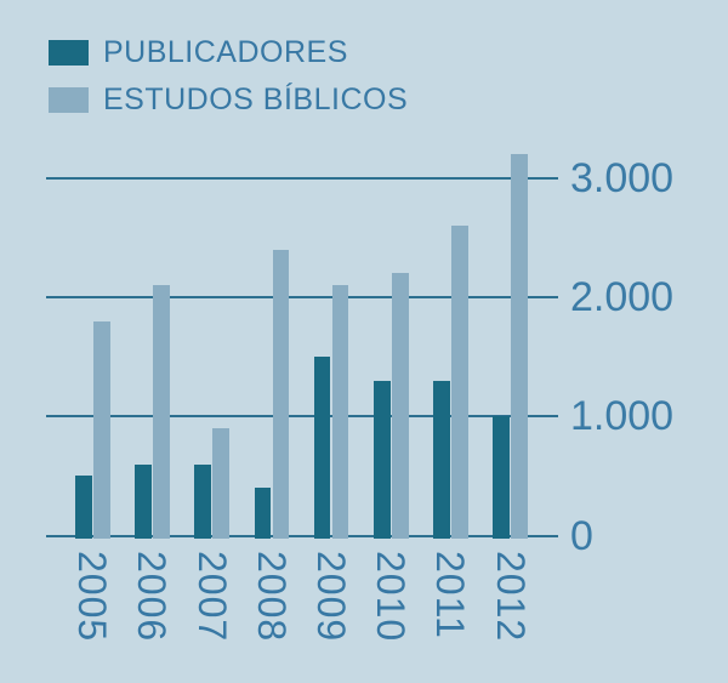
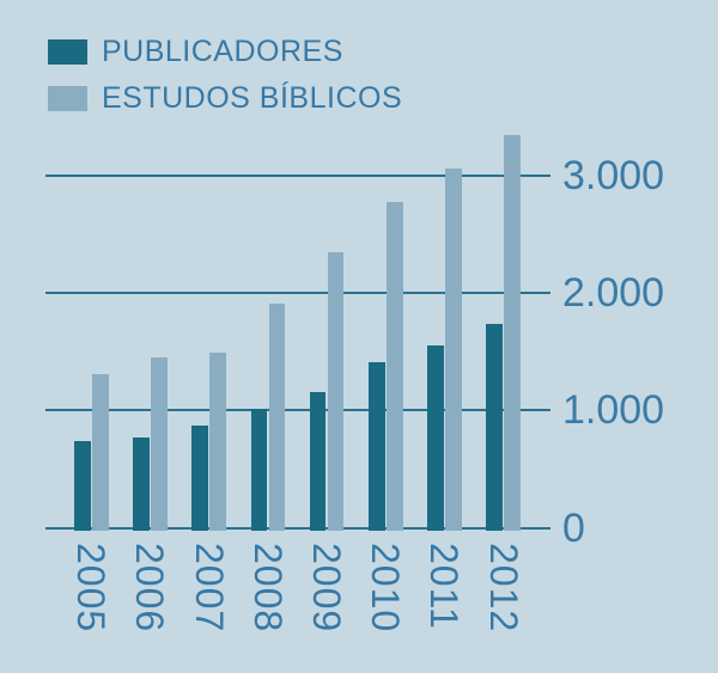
PUBLICADORES/2005: 500 -> 700
ESTUDOS BÍBLICOS/2005: 1800 -> 1300
PUBLICADORES/2006: 600 -> 800
ESTUDOS BÍBLICOS/2006: 2100 -> 1400
PUBLICADORES/2007: 600 -> 900
ESTUDOS BÍBLICOS/2007: 900 -> 1500
PUBLICADORES/2008: 400 -> 1000
ESTUDOS BÍBLICOS/2008: 2400 -> 1900
PUBLICADORES/2009: 1500 -> 1200
ESTUDOS BÍBLICOS/2009: 2100 -> 2300
PUBLICADORES/2010: 1300 -> 1400
ESTUDOS BÍBLICOS/2010: 2200 -> 2800
PUBLICADORES/2011: 1300 -> 1600
ESTUDOS BÍBLICOS/2011: 2600 -> 3100
PUBLICADORES/2012: 1000 -> 1700
ESTUDOS BÍBLICOS/2012: 3200 -> 3300
